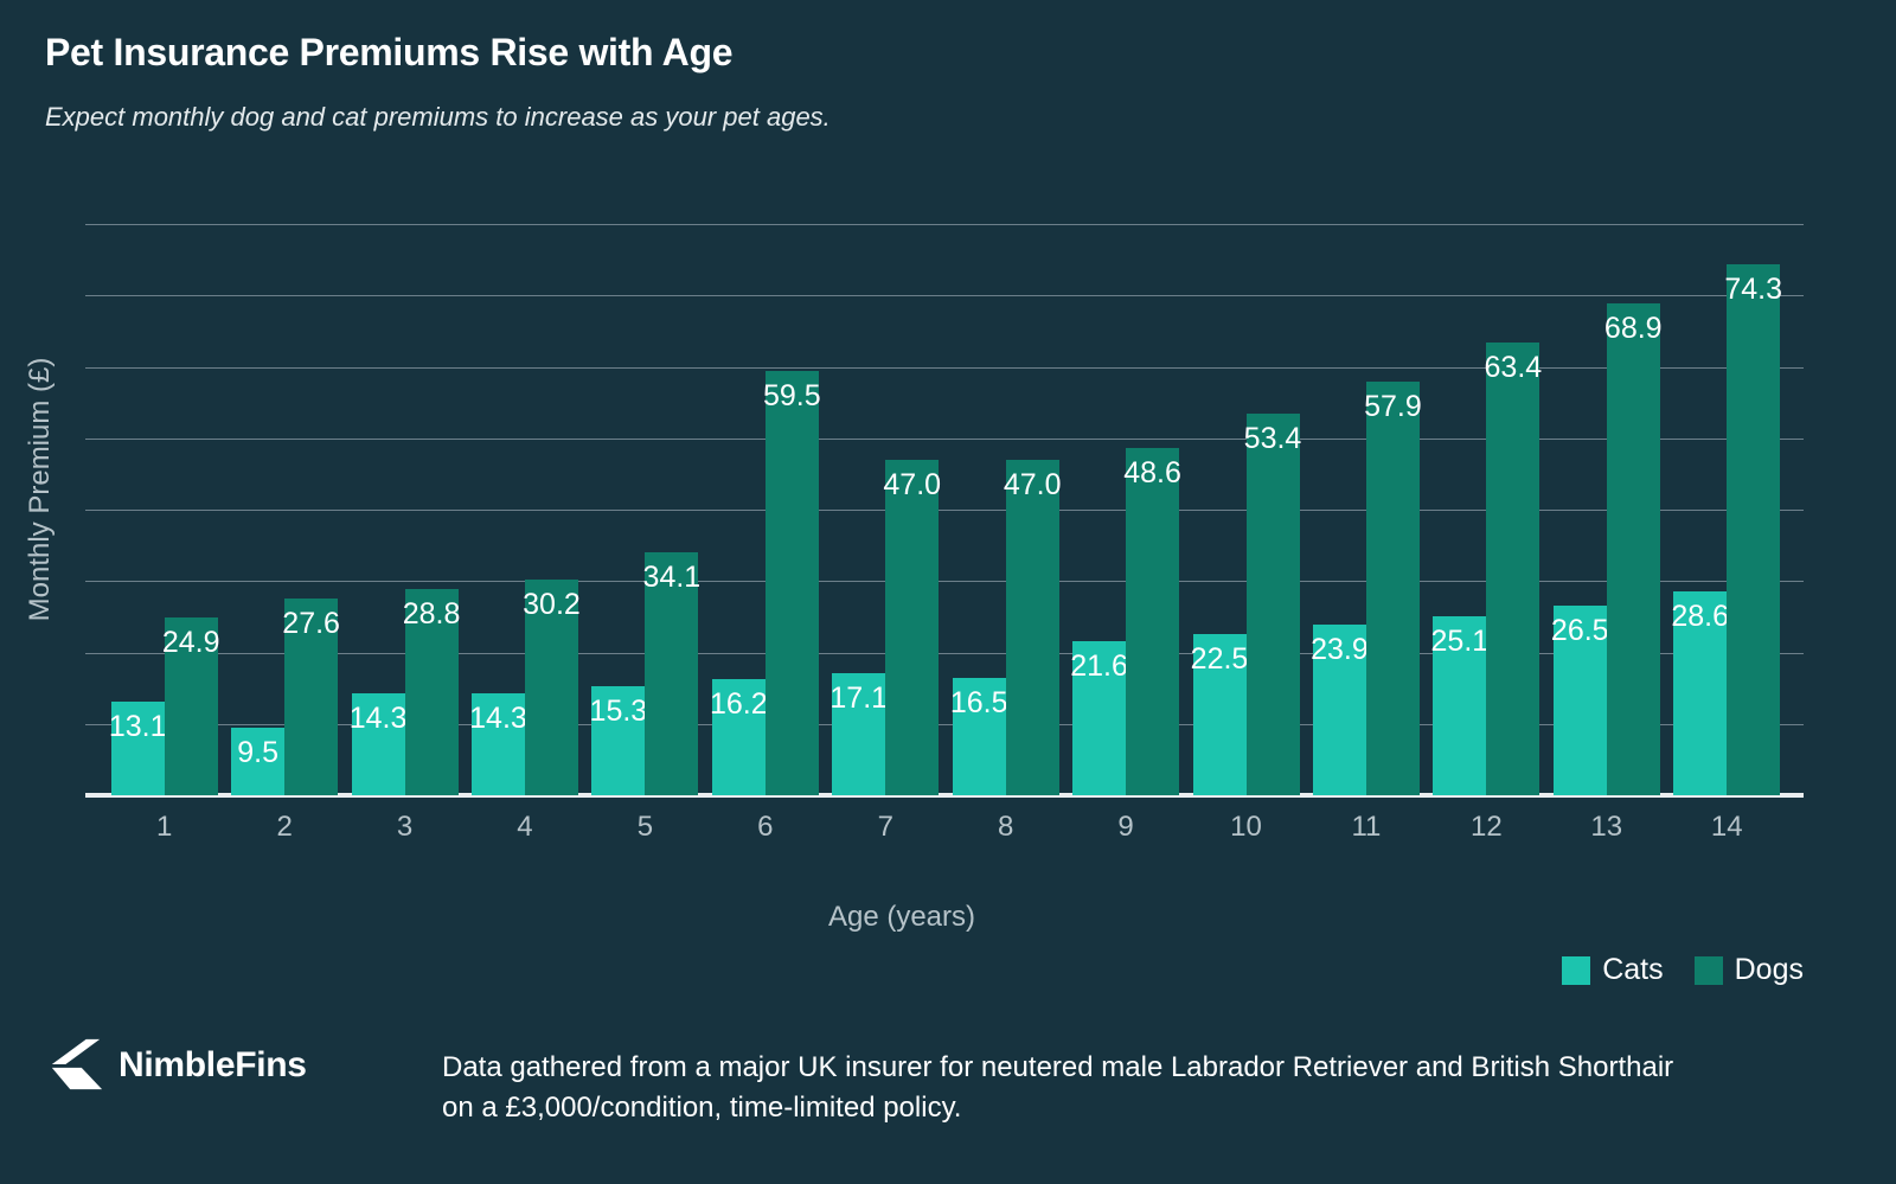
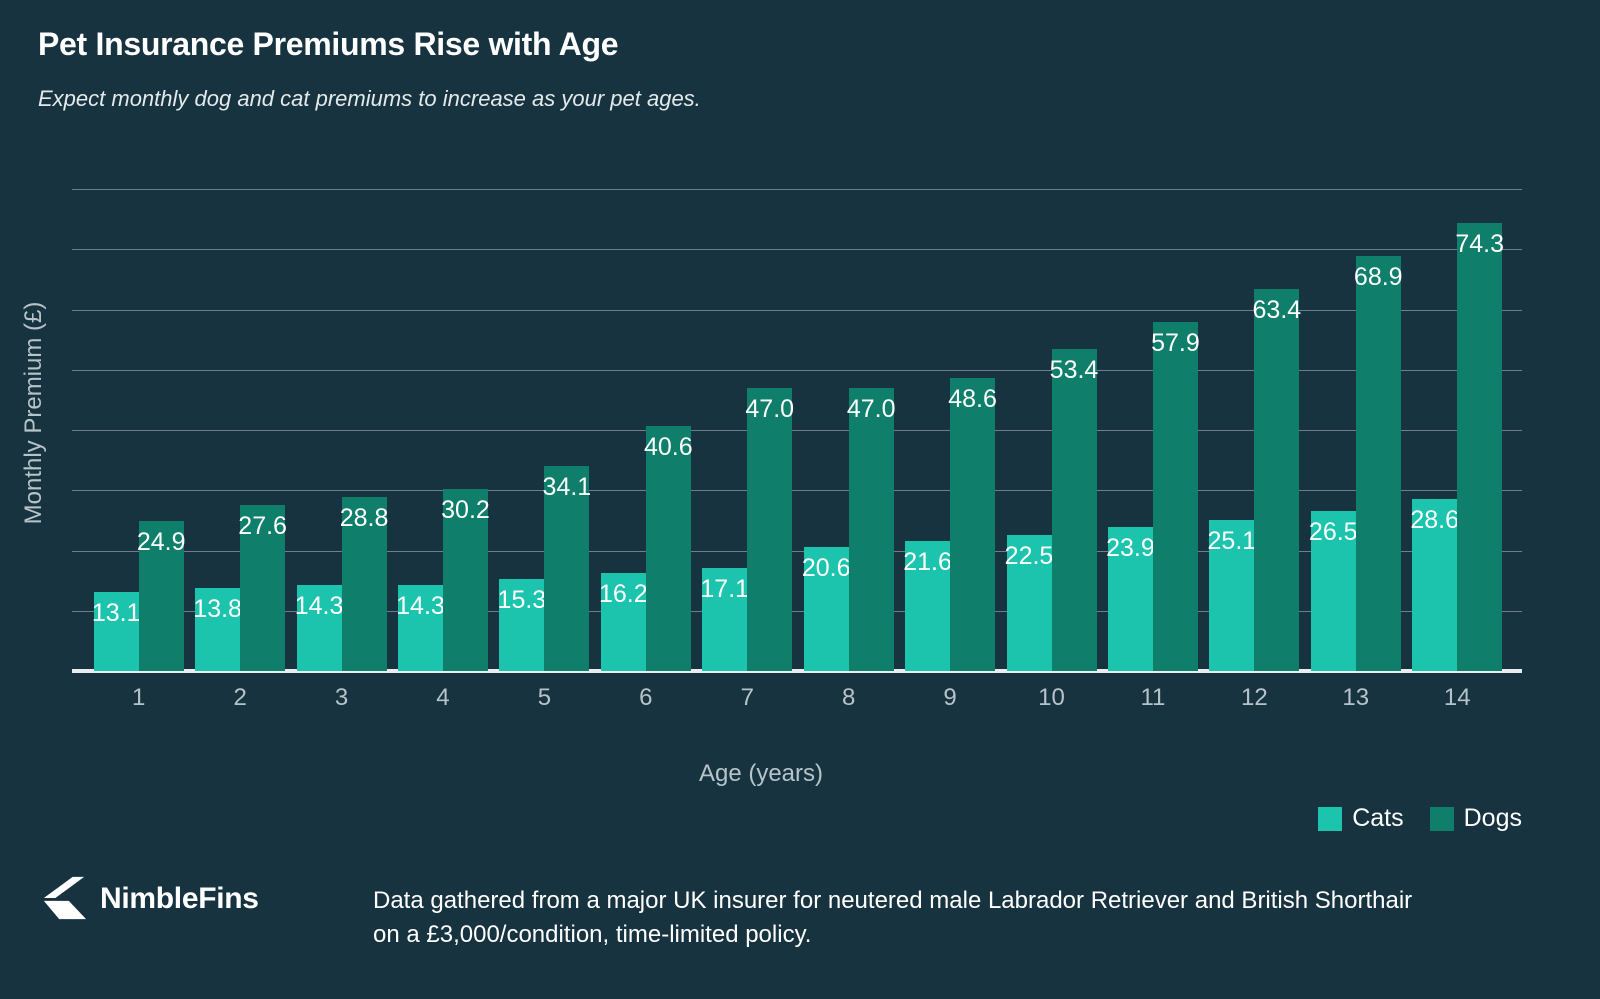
Cats/2: 9.5 -> 13.8
Dogs/6: 59.5 -> 40.6
Cats/8: 16.5 -> 20.6
